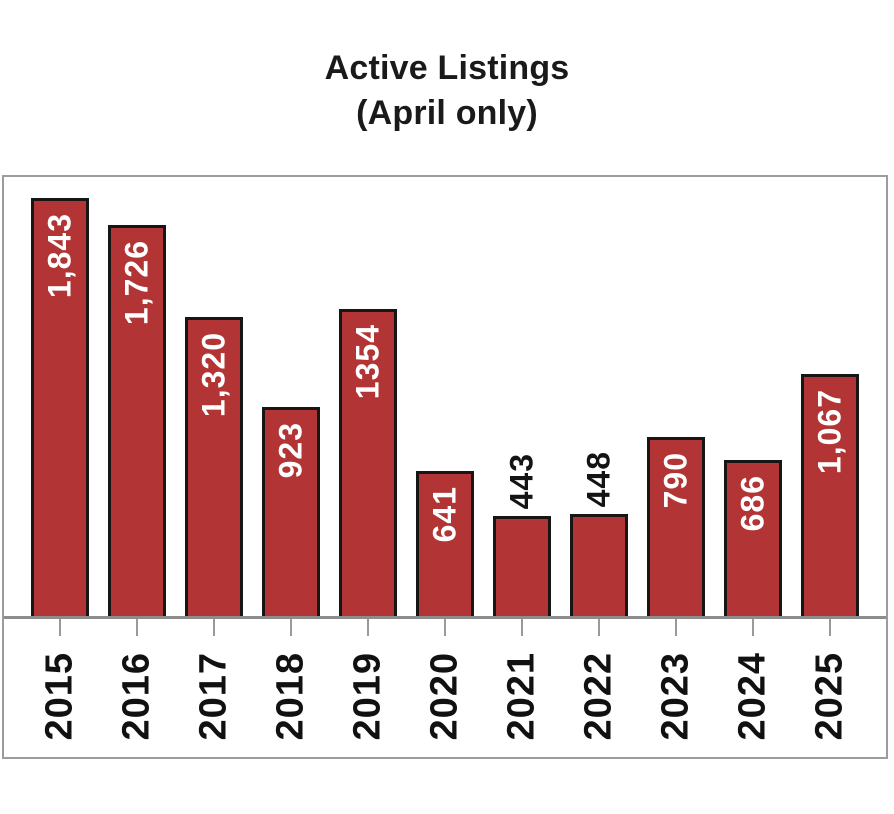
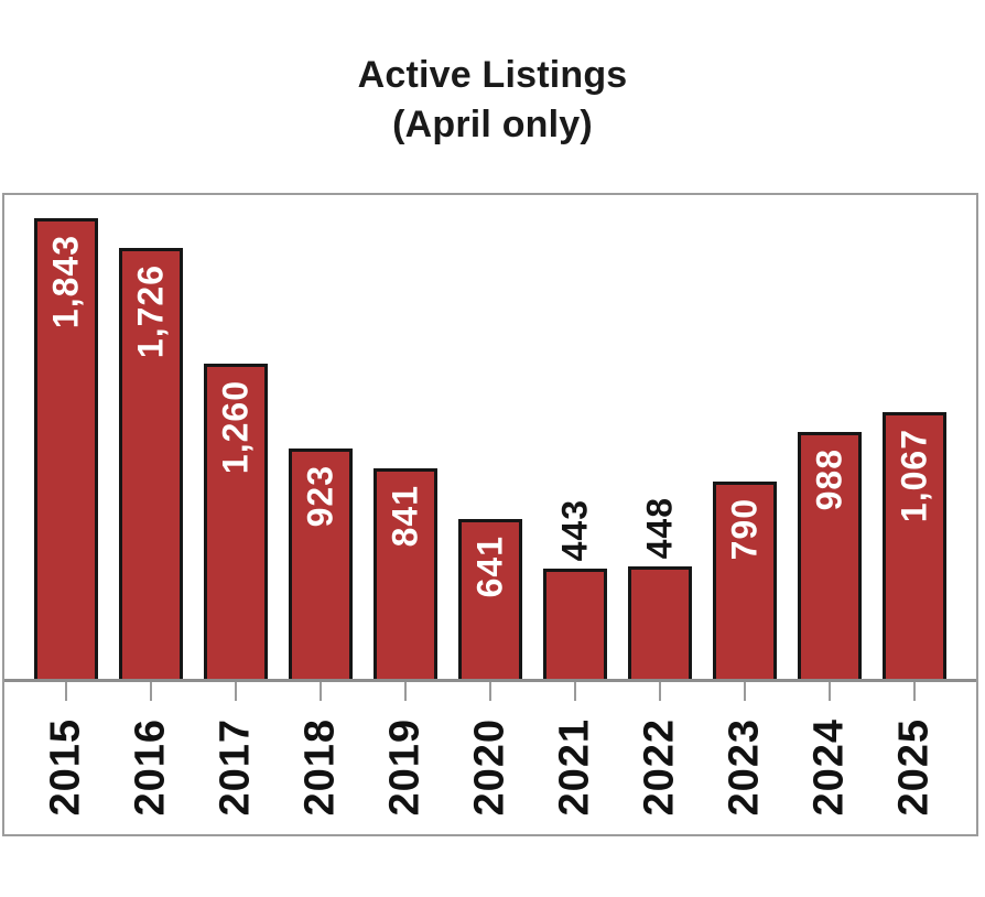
2017: 1,320 -> 1,260
2019: 1354 -> 841
2024: 686 -> 988
